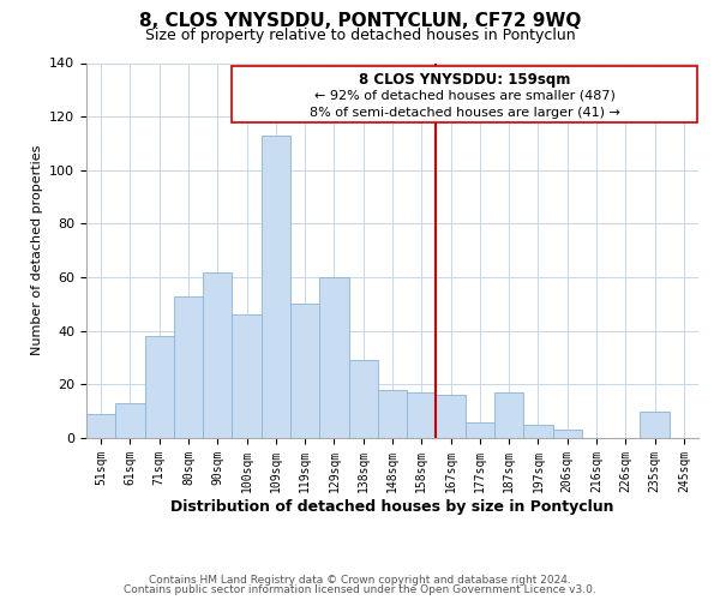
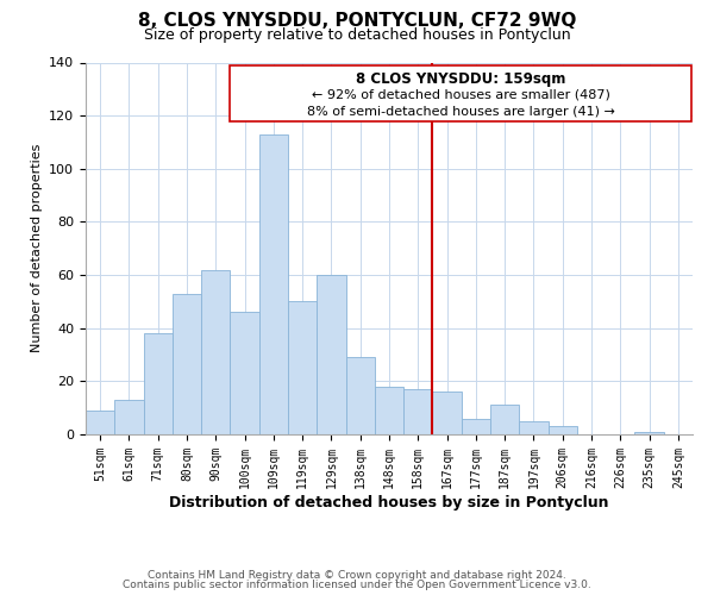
187sqm: 17 -> 11
235sqm: 10 -> 1
